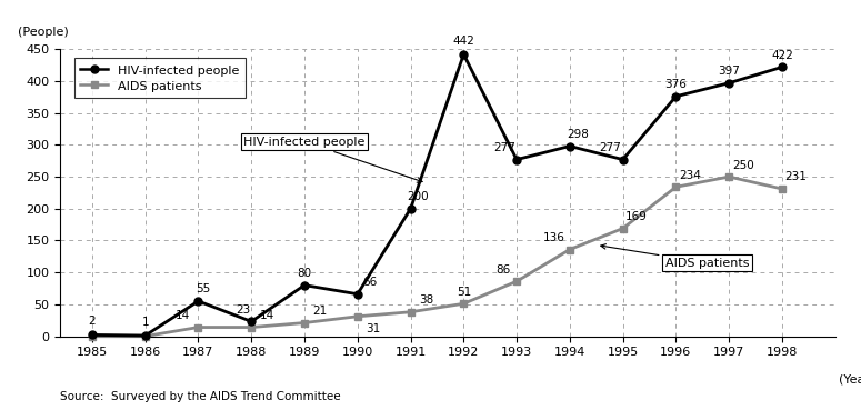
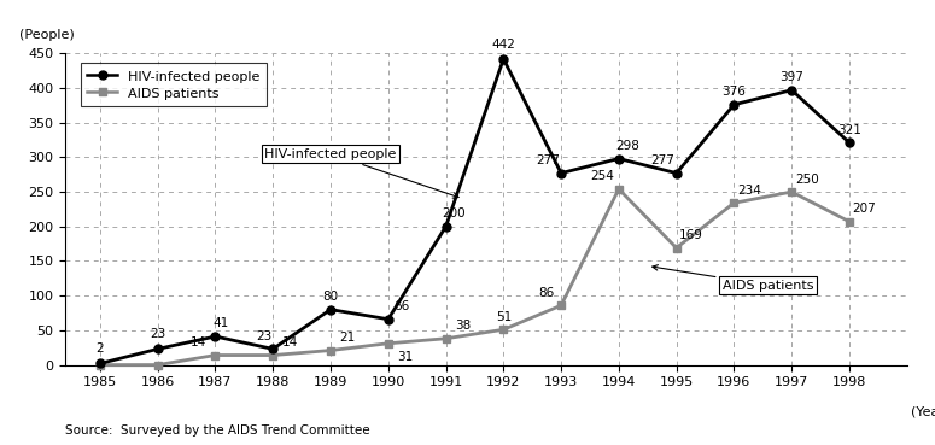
HIV-infected people/1986: 1 -> 23
HIV-infected people/1987: 55 -> 41
AIDS patients/1994: 136 -> 254
HIV-infected people/1998: 422 -> 321
AIDS patients/1998: 231 -> 207
